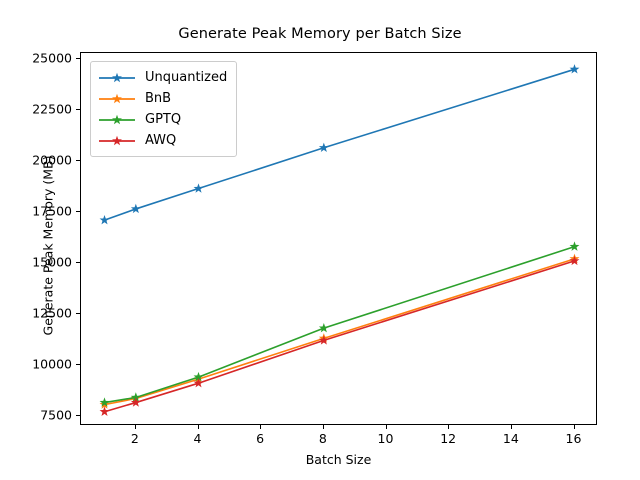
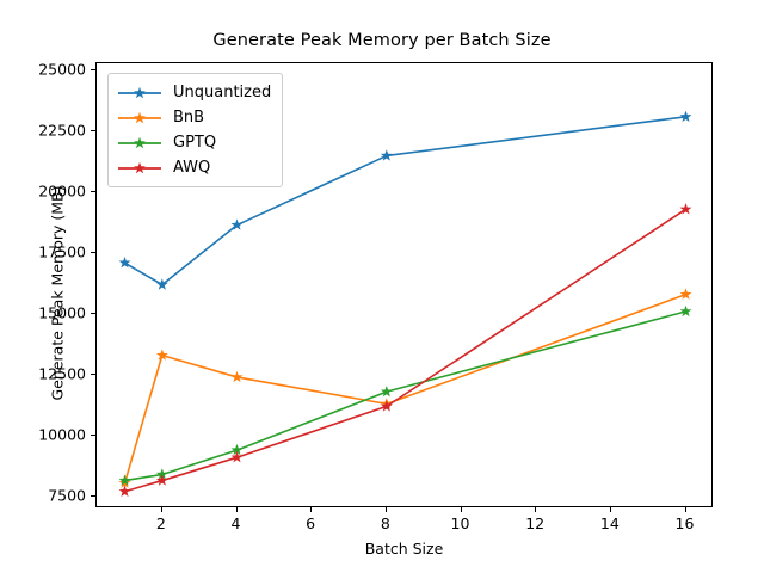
Unquantized/2: 17600 -> 16200
BnB/2: 8400 -> 13300
BnB/4: 9300 -> 12400
Unquantized/8: 20600 -> 21500
Unquantized/16: 24500 -> 23100
BnB/16: 15200 -> 15800
GPTQ/16: 15800 -> 15100
AWQ/16: 15100 -> 19300
